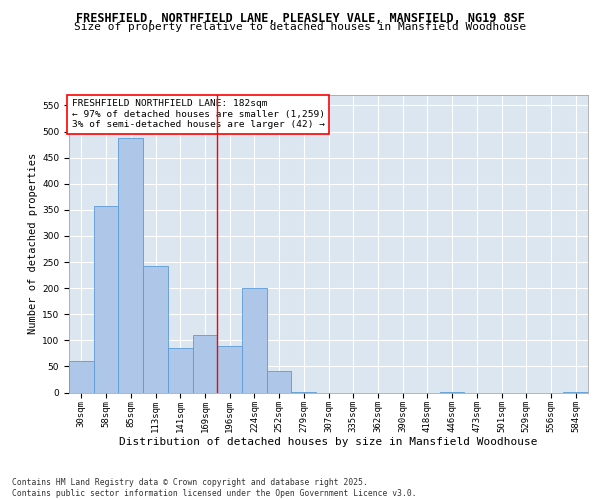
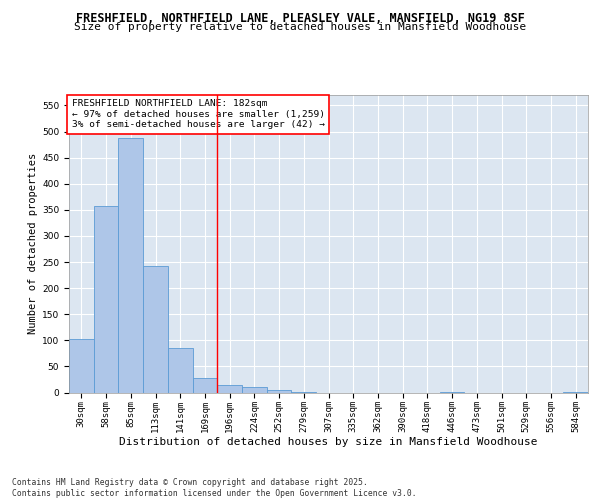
30sqm: 60 -> 103
169sqm: 110 -> 28
196sqm: 90 -> 15
224sqm: 200 -> 10
252sqm: 42 -> 4
